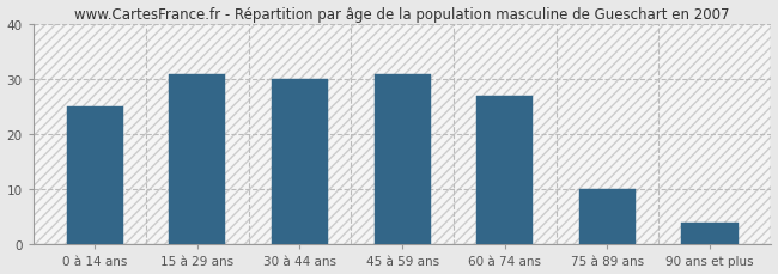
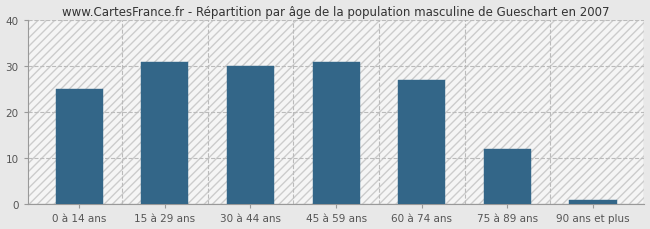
75 à 89 ans: 10 -> 12
90 ans et plus: 4 -> 1
